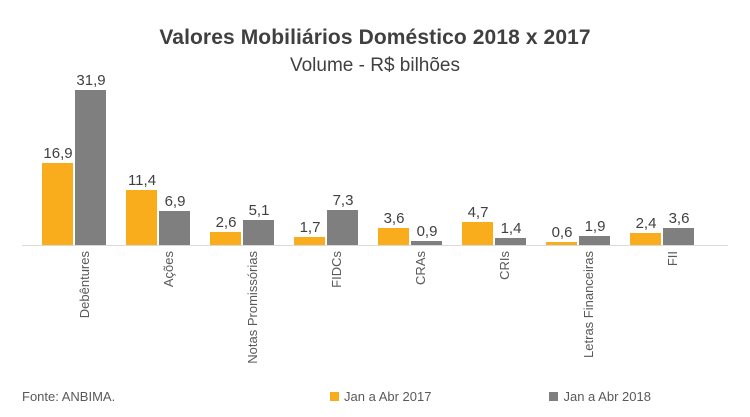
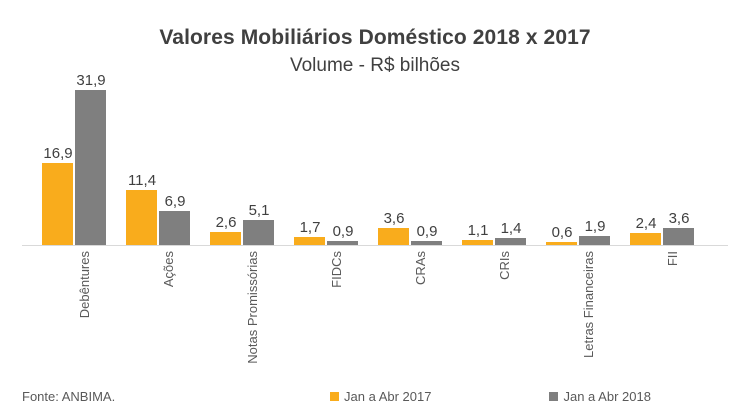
Jan a Abr 2018/FIDCs: 7,3 -> 0,9
Jan a Abr 2017/CRIs: 4,7 -> 1,1
